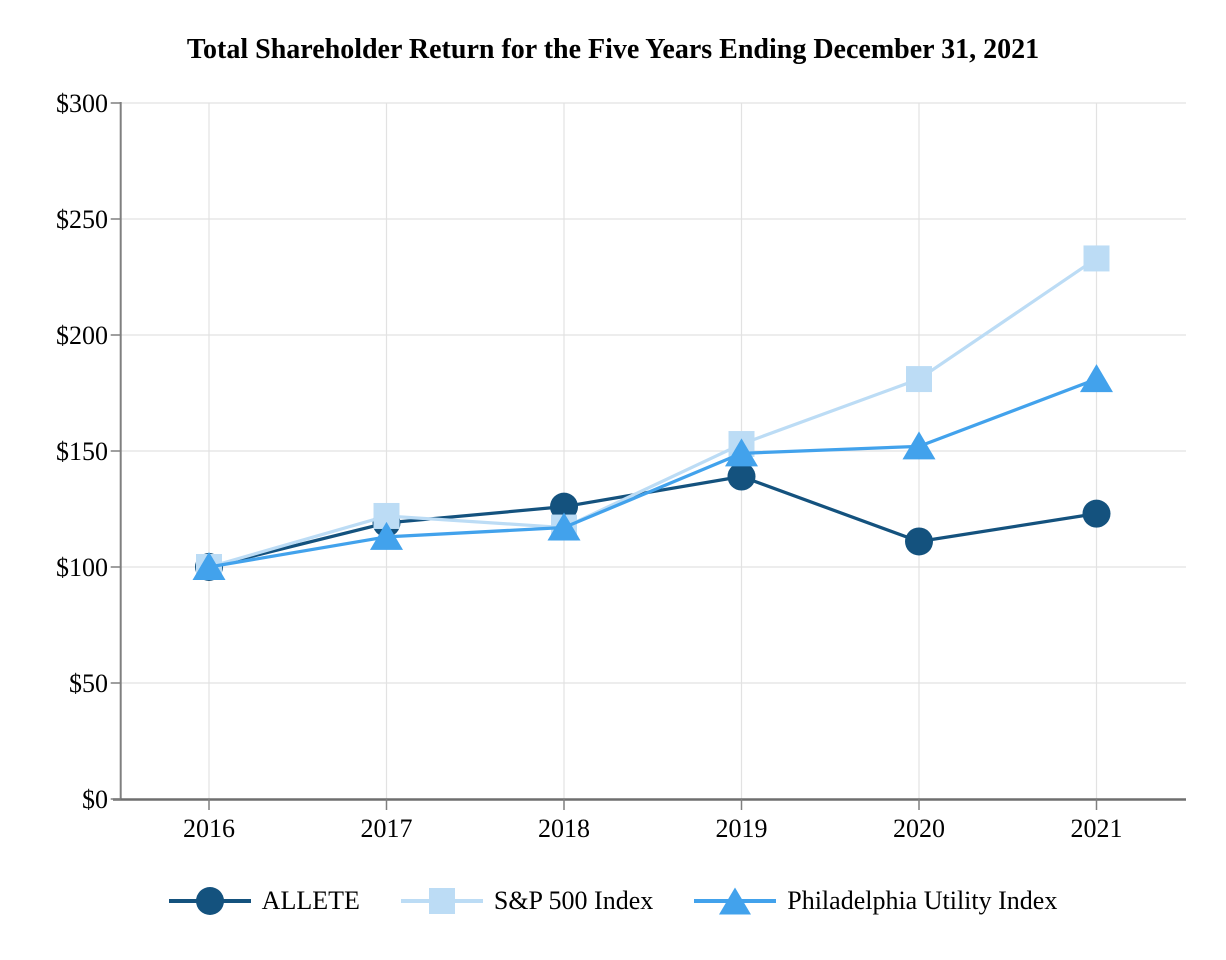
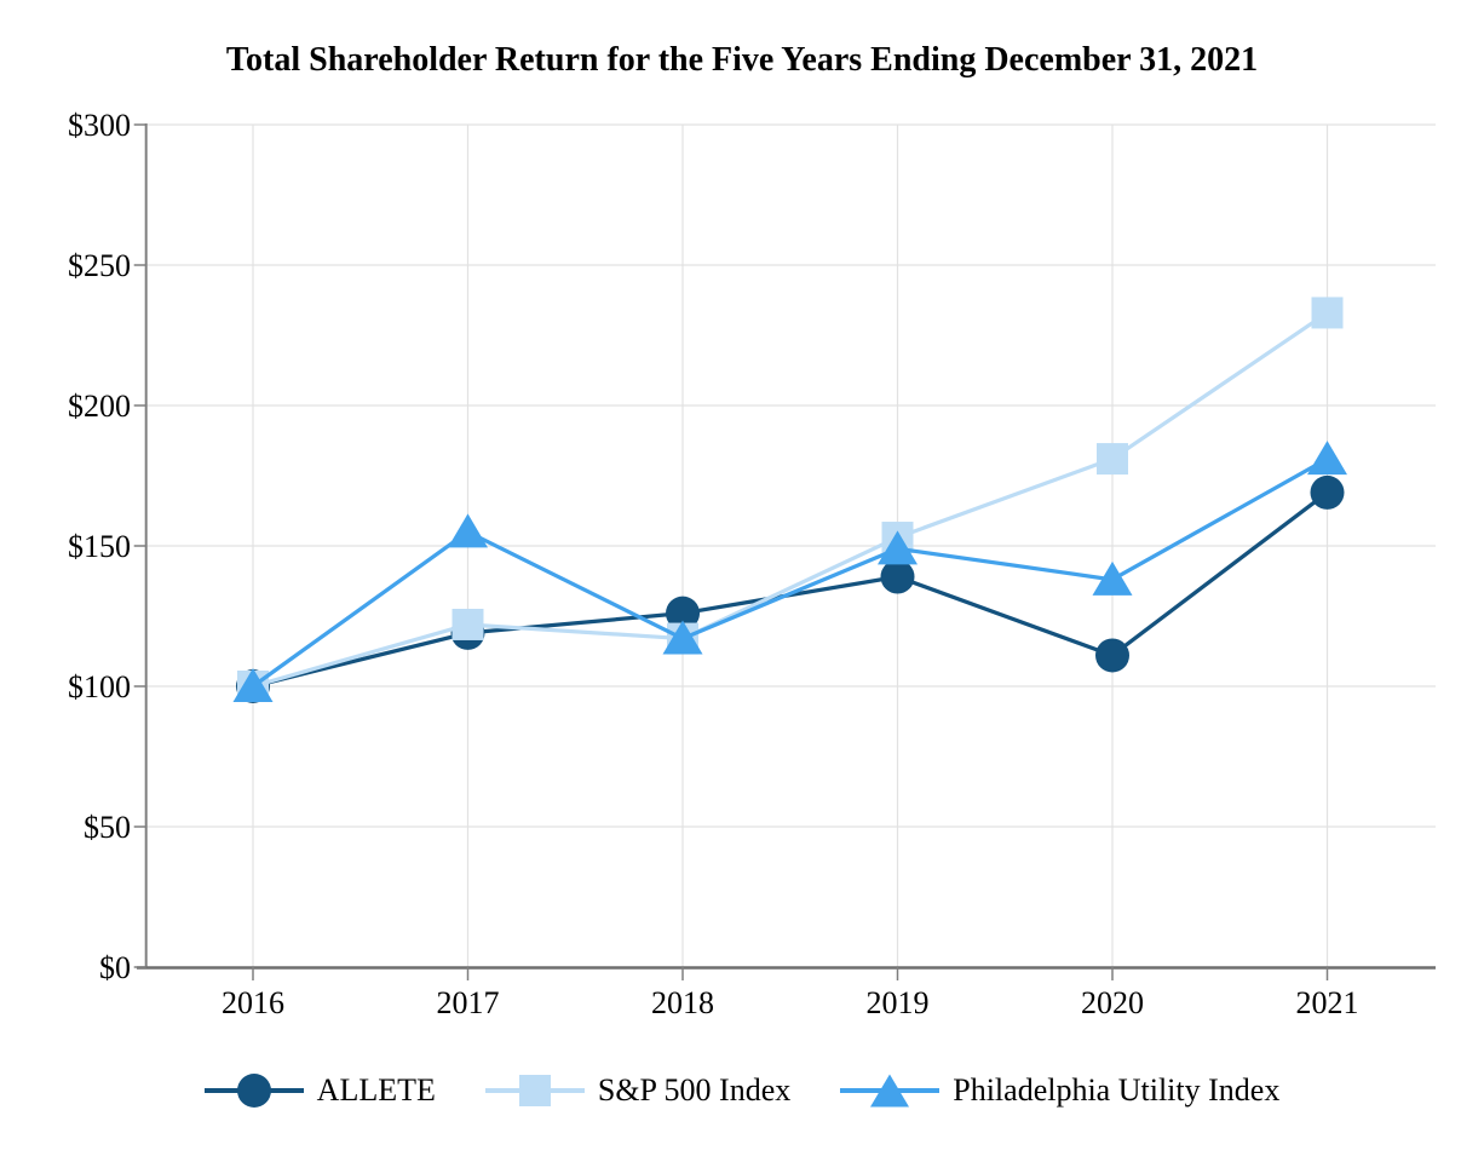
Philadelphia Utility Index/2017: $113 -> $155
Philadelphia Utility Index/2020: $152 -> $138
ALLETE/2021: $123 -> $169
